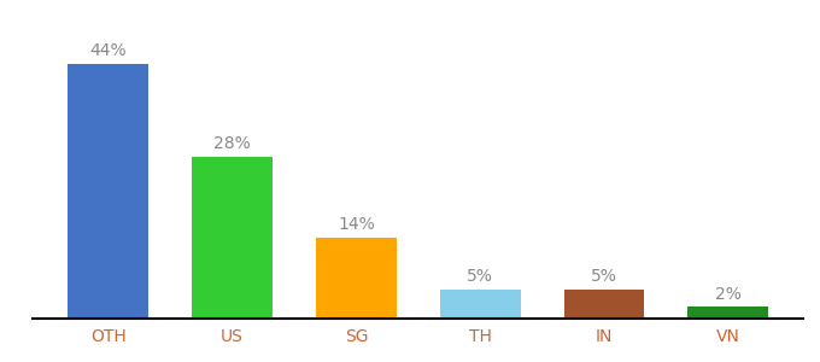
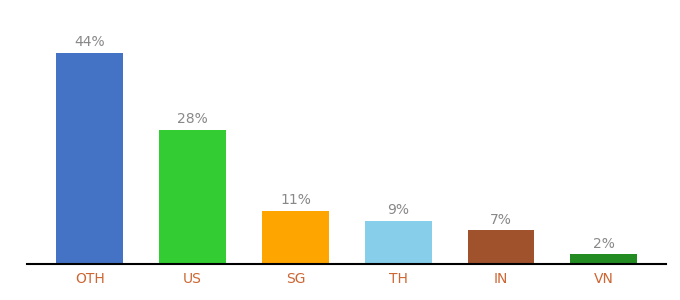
SG: 14% -> 11%
TH: 5% -> 9%
IN: 5% -> 7%
